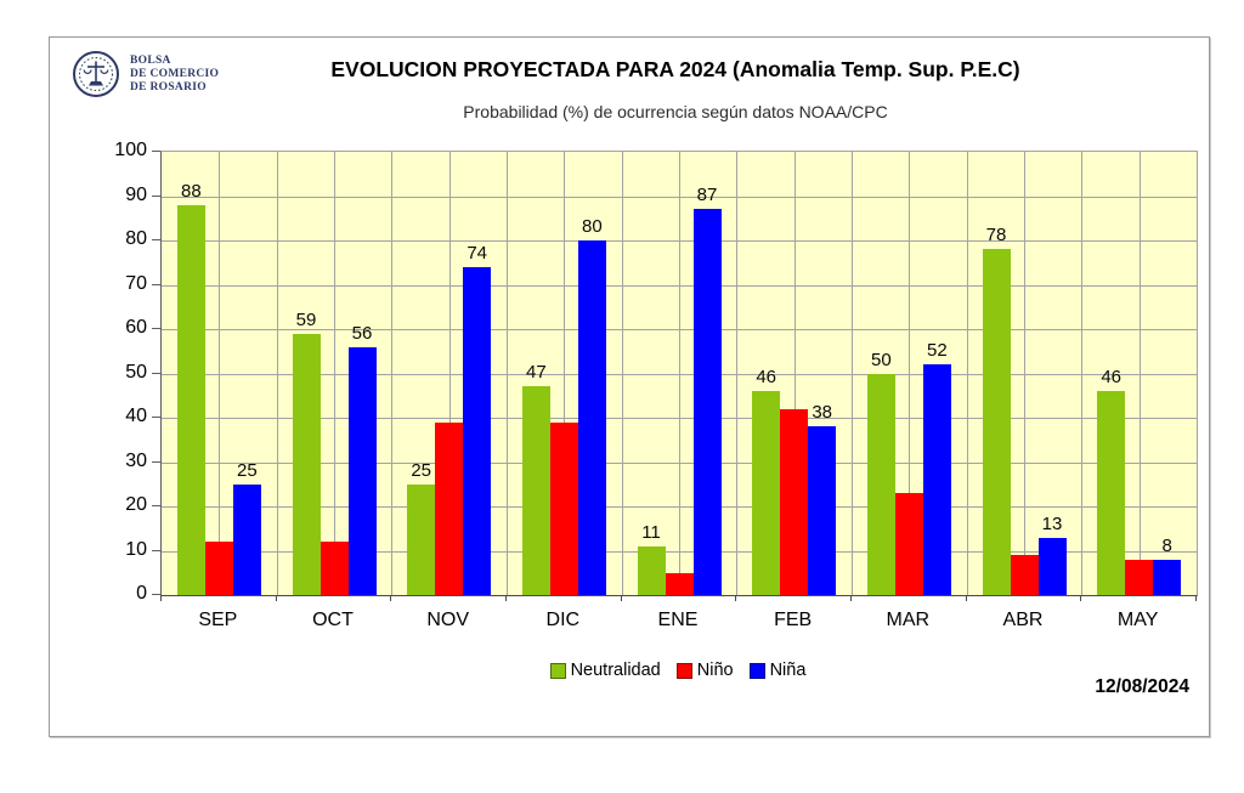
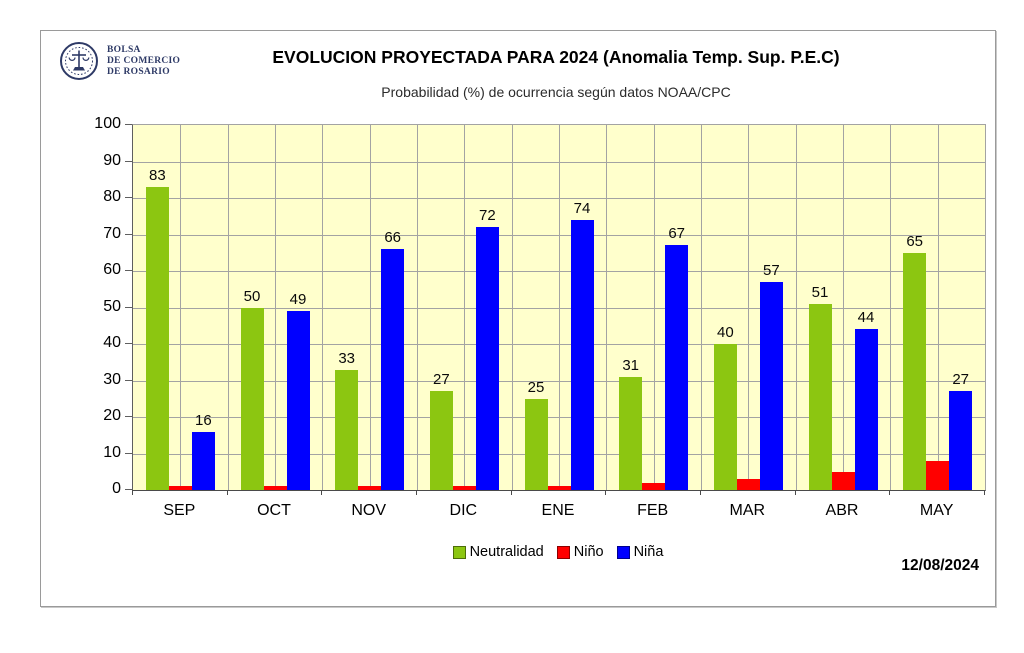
Neutralidad/SEP: 88 -> 83
Niño/SEP: 12 -> 1
Niña/SEP: 25 -> 16
Neutralidad/OCT: 59 -> 50
Niño/OCT: 12 -> 1
Niña/OCT: 56 -> 49
Neutralidad/NOV: 25 -> 33
Niño/NOV: 39 -> 1
Niña/NOV: 74 -> 66
Neutralidad/DIC: 47 -> 27
Niño/DIC: 39 -> 1
Niña/DIC: 80 -> 72
Neutralidad/ENE: 11 -> 25
Niño/ENE: 5 -> 1
Niña/ENE: 87 -> 74
Neutralidad/FEB: 46 -> 31
Niño/FEB: 42 -> 2
Niña/FEB: 38 -> 67
Neutralidad/MAR: 50 -> 40
Niño/MAR: 23 -> 3
Niña/MAR: 52 -> 57
Neutralidad/ABR: 78 -> 51
Niño/ABR: 9 -> 5
Niña/ABR: 13 -> 44
Neutralidad/MAY: 46 -> 65
Niña/MAY: 8 -> 27
